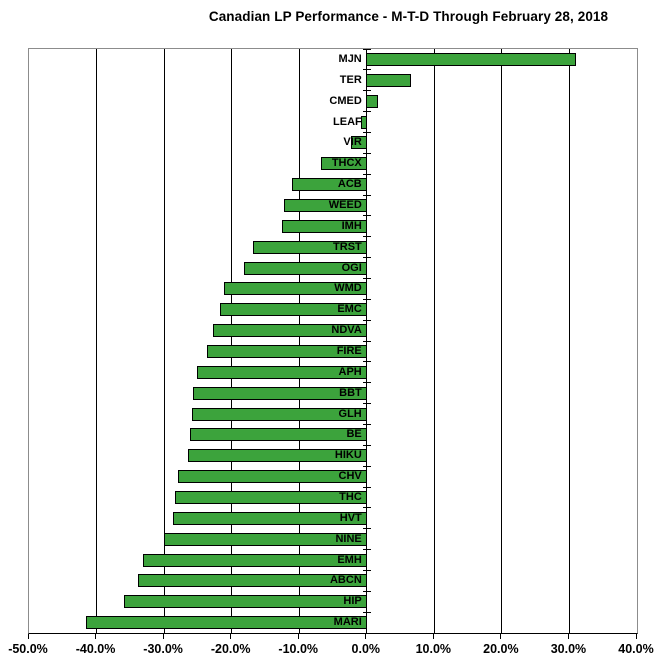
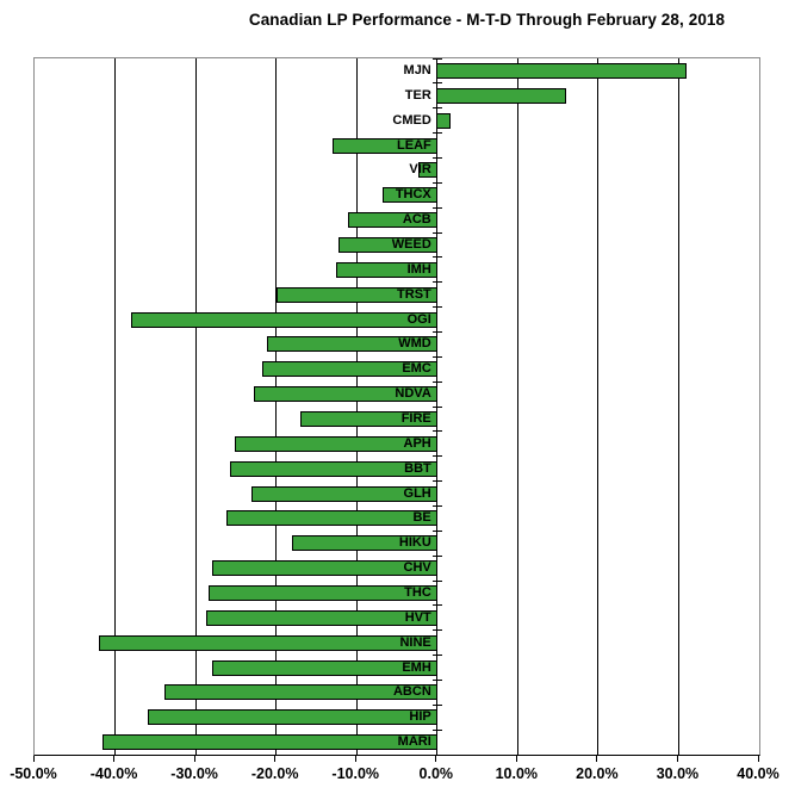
TER: 7% -> 16%
LEAF: -1% -> -13%
TRST: -17% -> -20%
OGI: -18% -> -38%
FIRE: -24% -> -17%
GLH: -26% -> -23%
HIKU: -26% -> -18%
NINE: -30% -> -42%
EMH: -33% -> -28%
